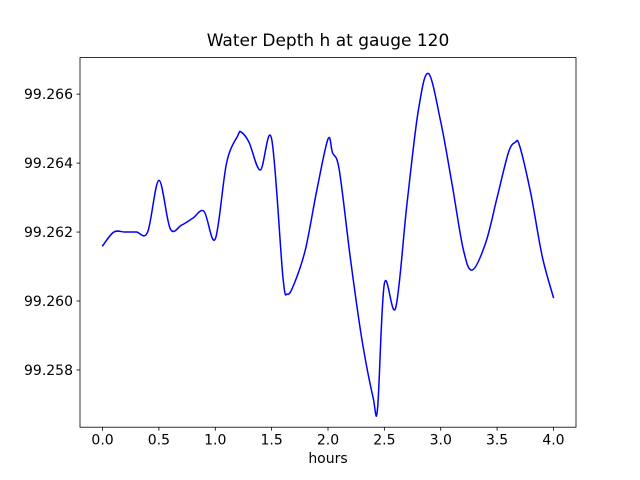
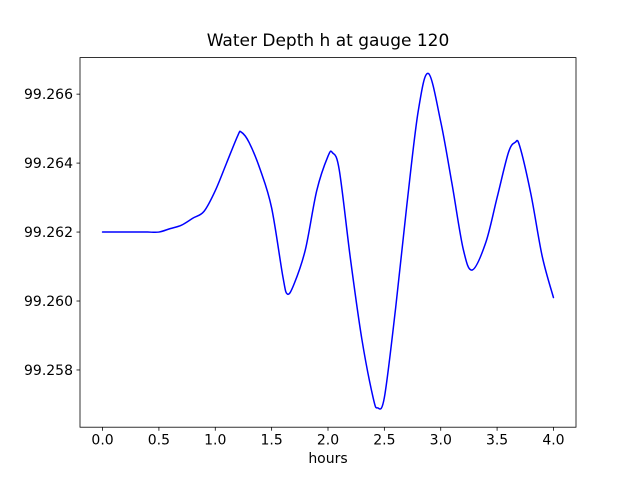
0.0: 99.2616 -> 99.2620
0.5: 99.2635 -> 99.2620
1.0: 99.2618 -> 99.2632
1.5: 99.2647 -> 99.2627
2.0: 99.2647 -> 99.2642
2.5: 99.2605 -> 99.2572
